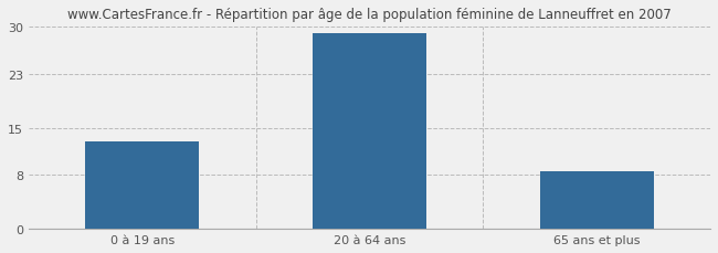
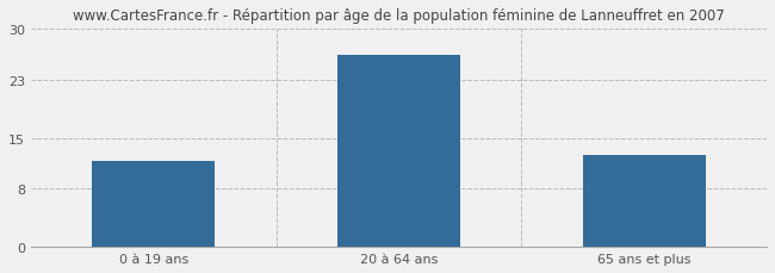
0 à 19 ans: 13.0 -> 11.8
20 à 64 ans: 29.0 -> 26.4
65 ans et plus: 8.5 -> 12.6
